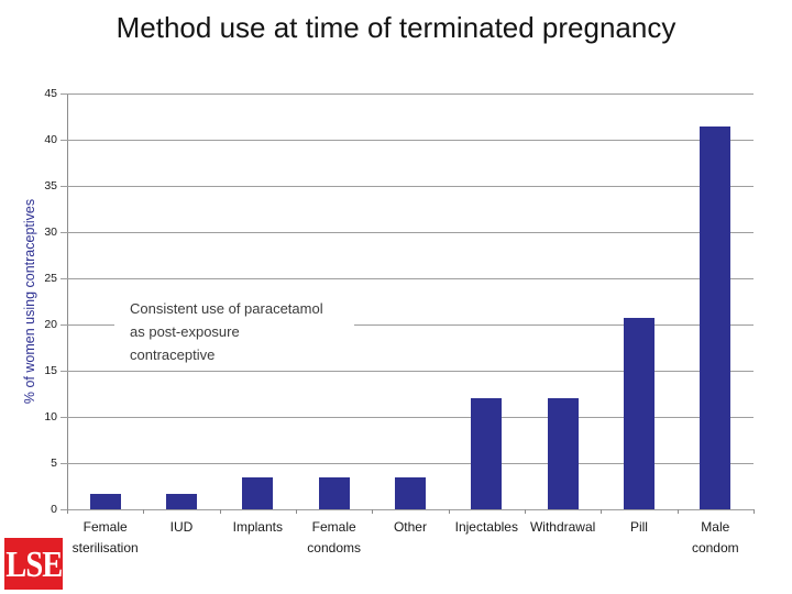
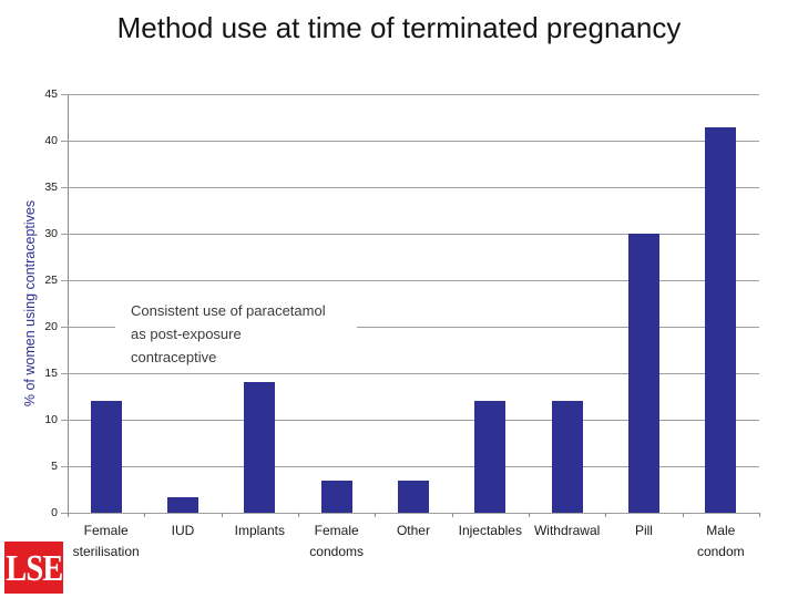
Female sterilisation: 2 -> 12
Implants: 3 -> 14
Pill: 21 -> 30
